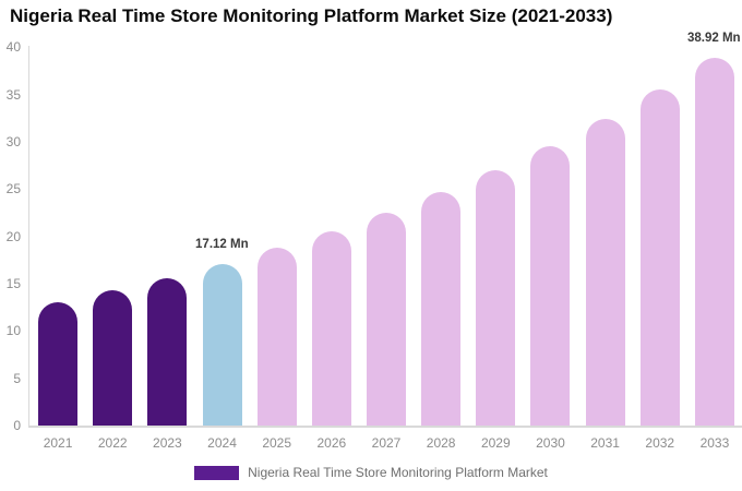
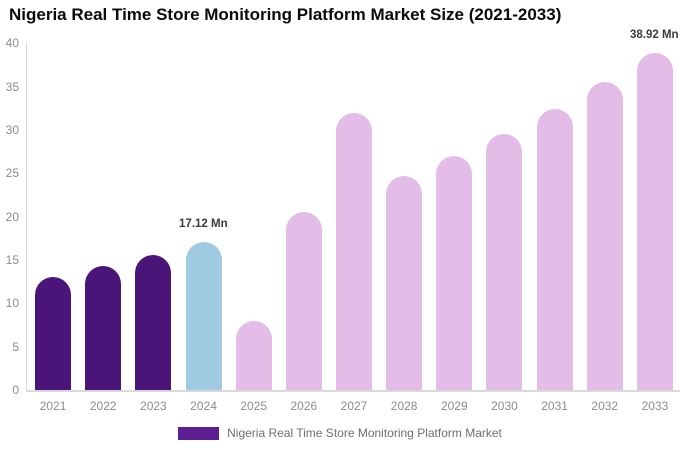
2025: 19 -> 8
2027: 23 -> 32
